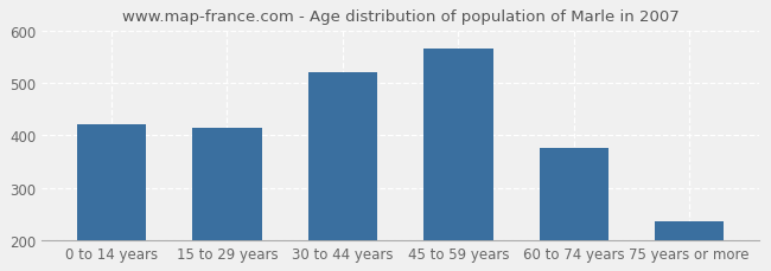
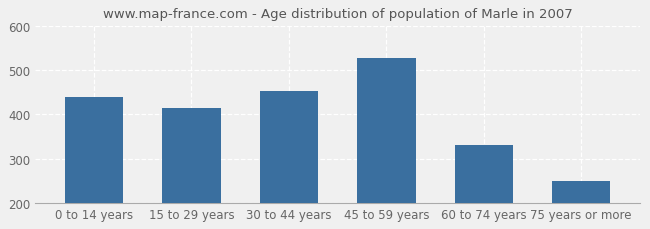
0 to 14 years: 420 -> 438
30 to 44 years: 520 -> 452
45 to 59 years: 565 -> 528
60 to 74 years: 375 -> 331
75 years or more: 235 -> 250
